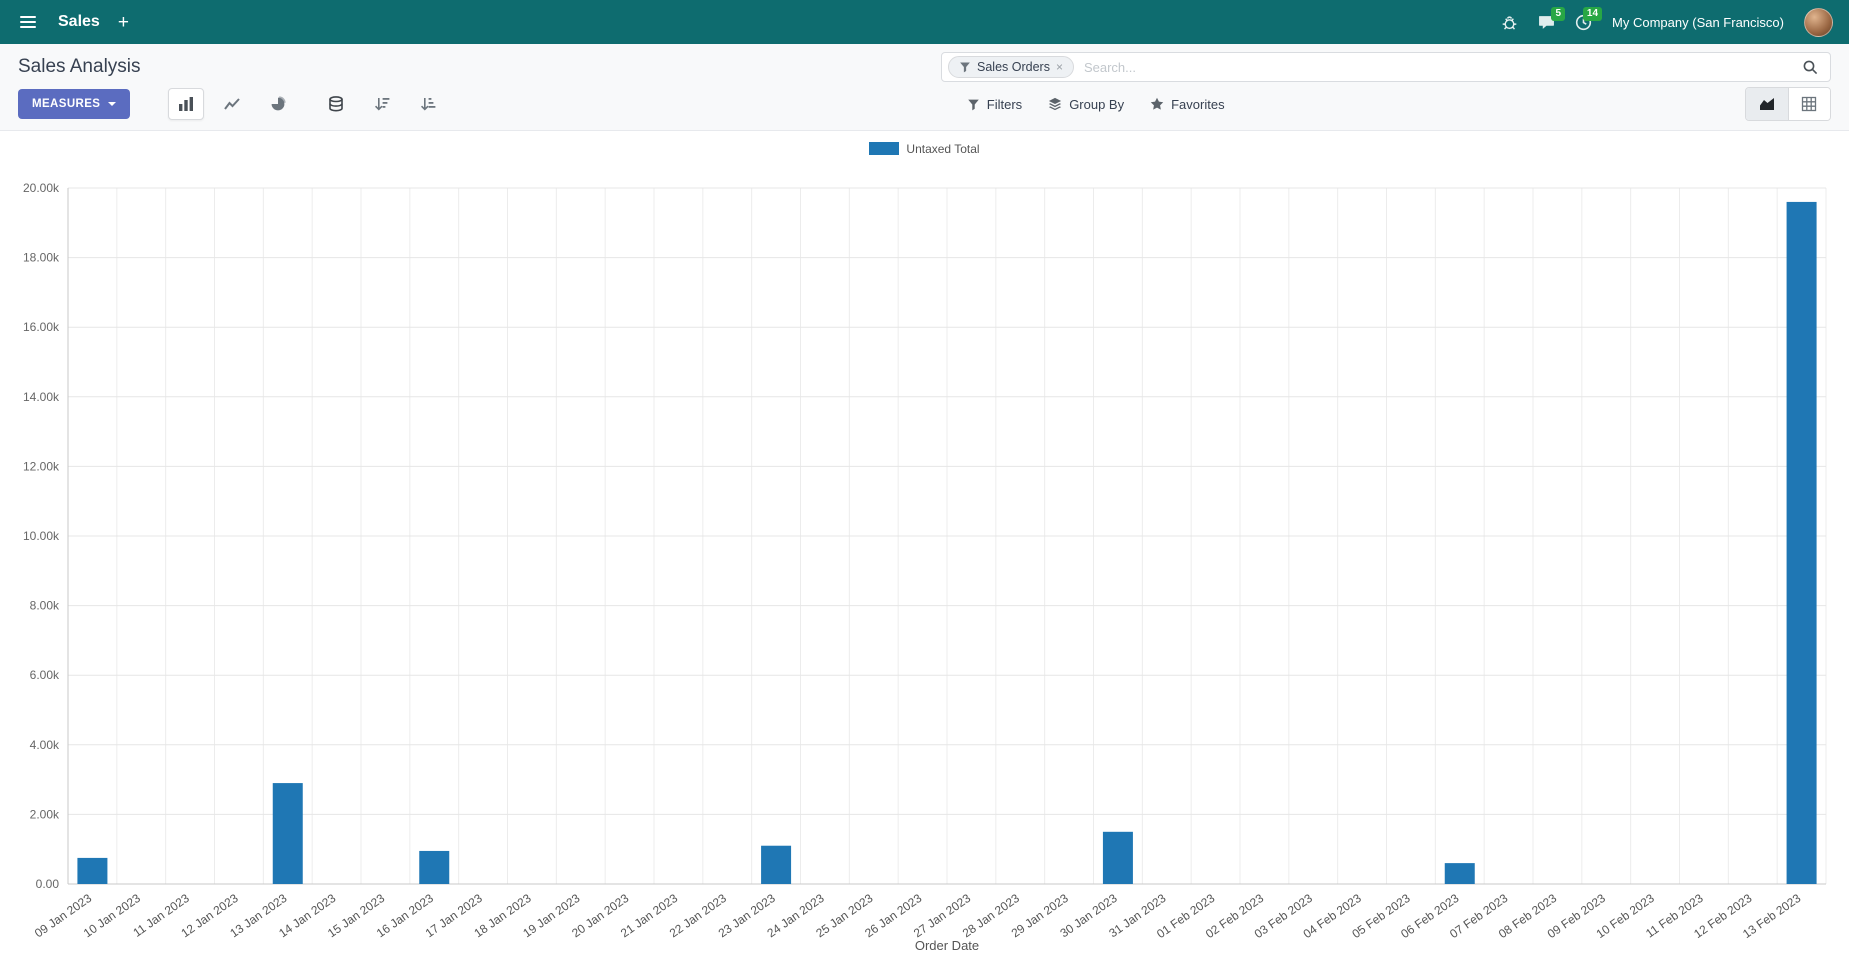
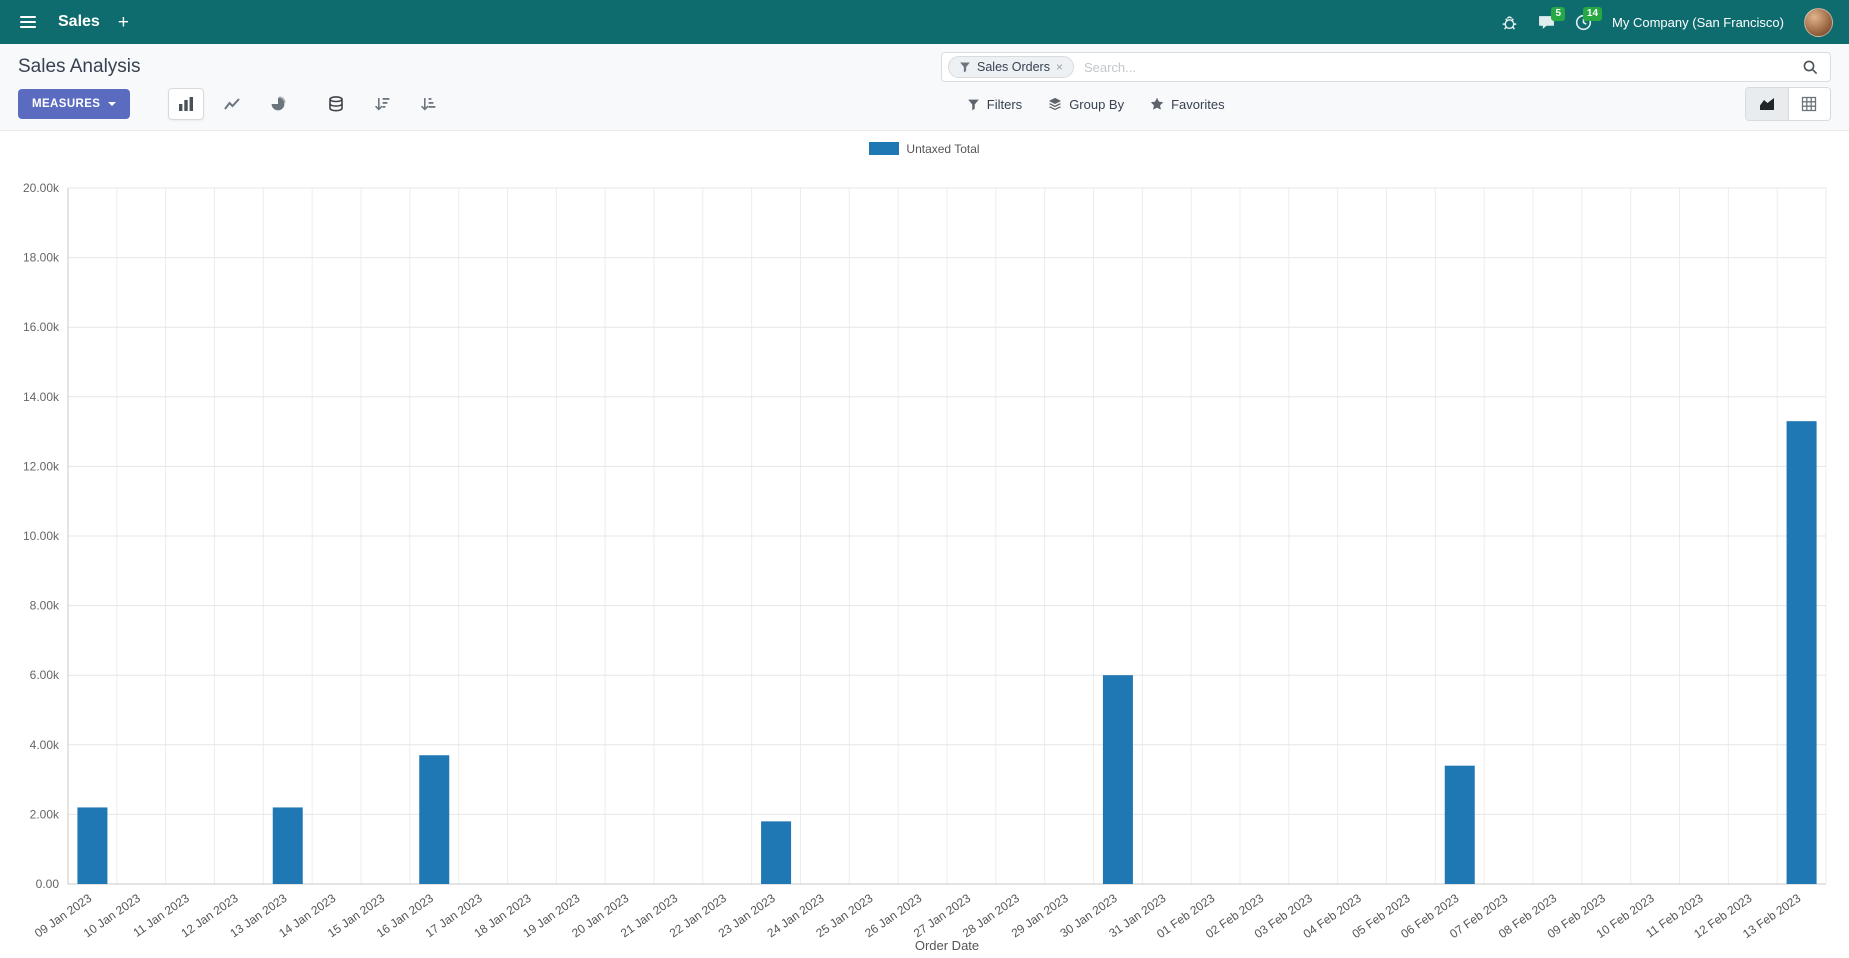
09 Jan 2023: 0.8k -> 2.2k
13 Jan 2023: 2.9k -> 2.2k
16 Jan 2023: 1.0k -> 3.7k
23 Jan 2023: 1.1k -> 1.8k
30 Jan 2023: 1.5k -> 6.0k
06 Feb 2023: 0.6k -> 3.4k
13 Feb 2023: 19.6k -> 13.3k
